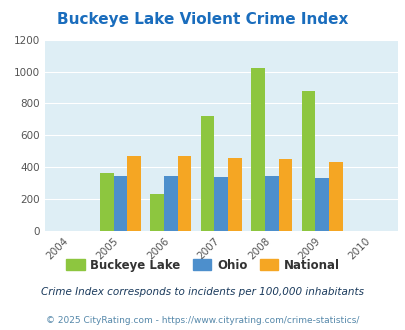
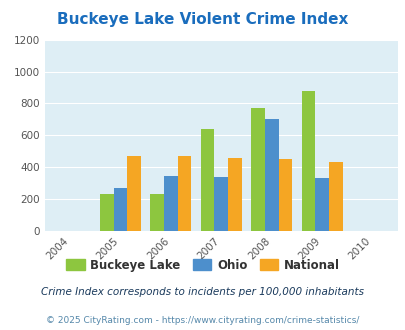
Buckeye Lake/2005: 360 -> 230
Ohio/2005: 340 -> 270
Buckeye Lake/2007: 720 -> 640
Buckeye Lake/2008: 1020 -> 770
Ohio/2008: 340 -> 700
